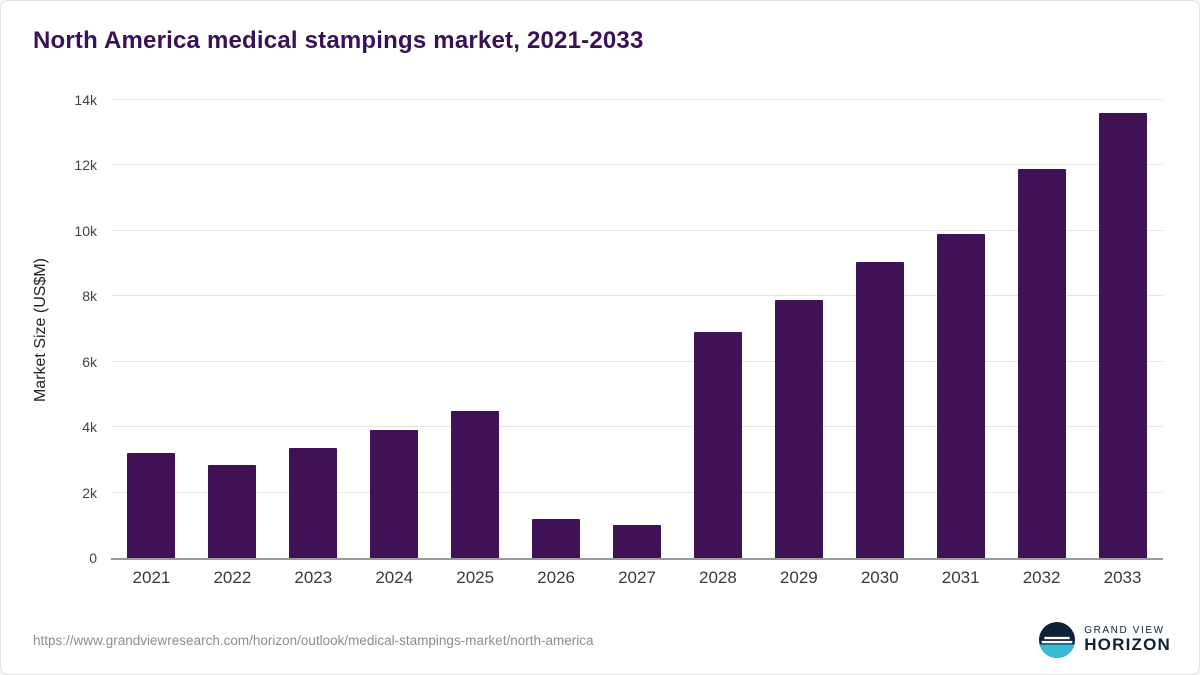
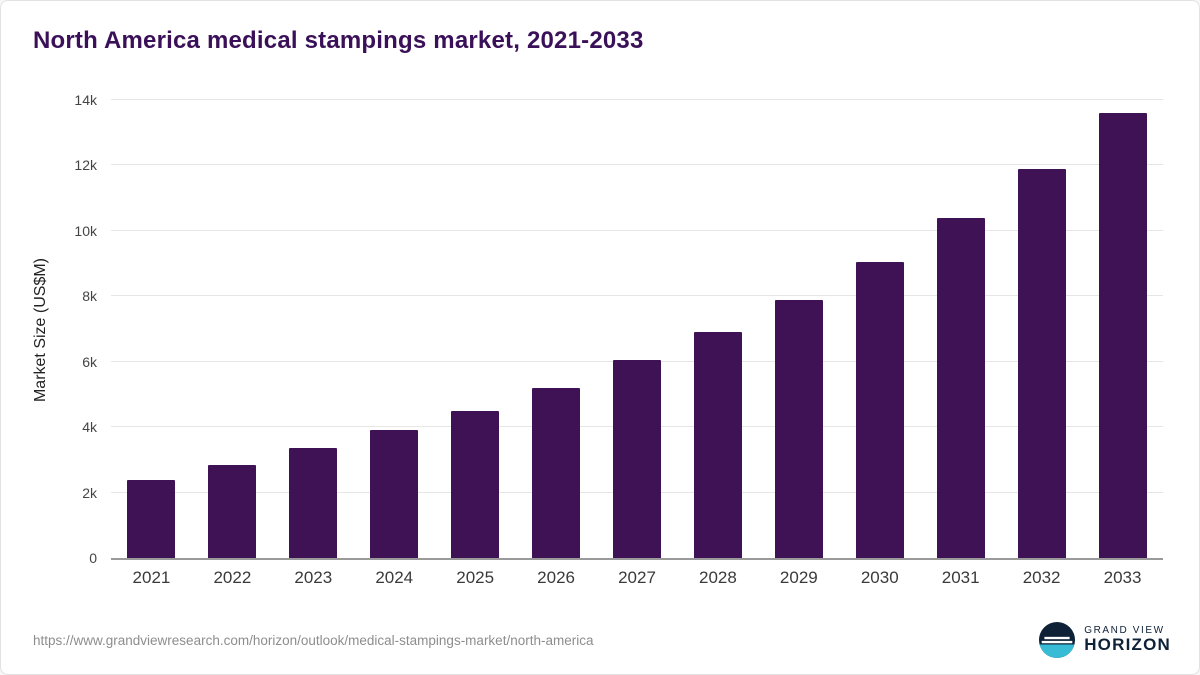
2021: 3.2k -> 2.4k
2026: 1.2k -> 5.2k
2027: 1.0k -> 6.0k
2031: 9.9k -> 10.4k
